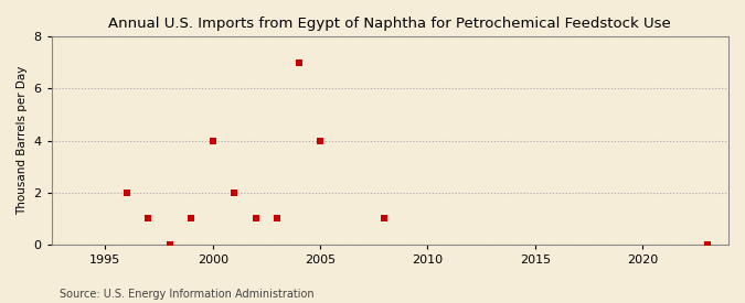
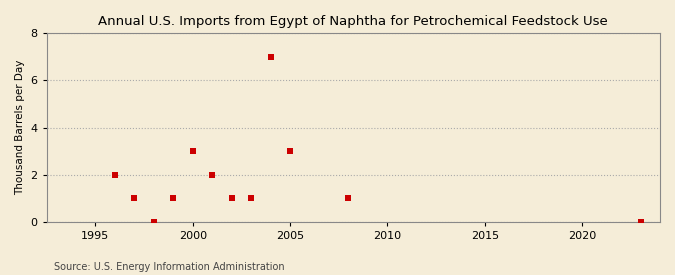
2000: 4 -> 3
2005: 4 -> 3
